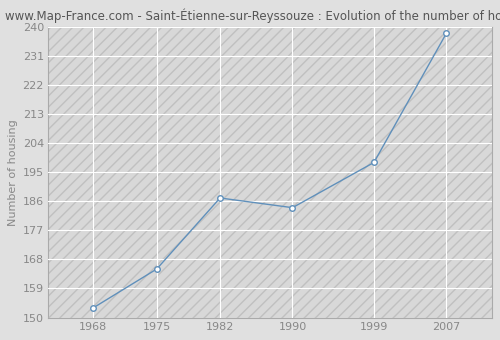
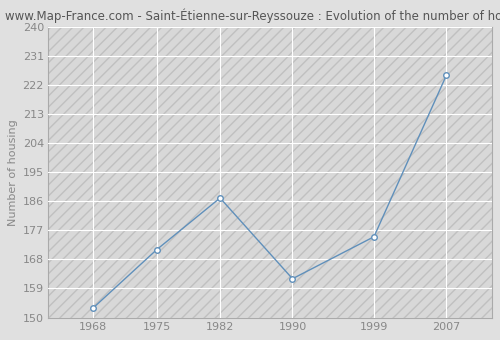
1975: 165 -> 171
1990: 184 -> 162
1999: 198 -> 175
2007: 238 -> 225
